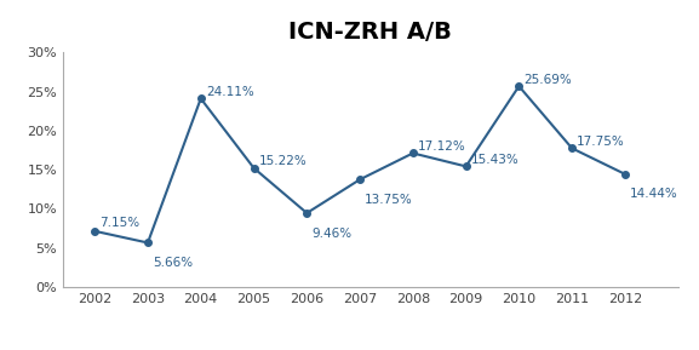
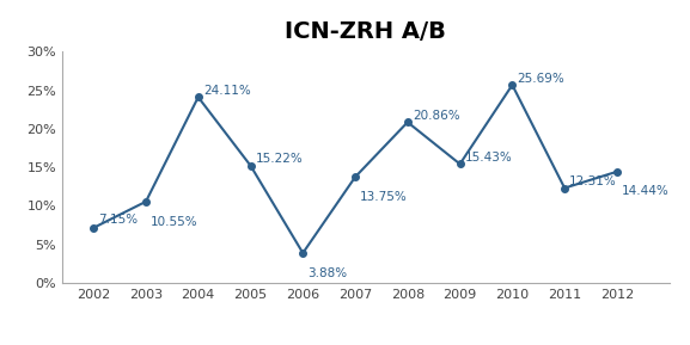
2003: 5.66% -> 10.55%
2006: 9.46% -> 3.88%
2008: 17.12% -> 20.86%
2011: 17.75% -> 12.31%
